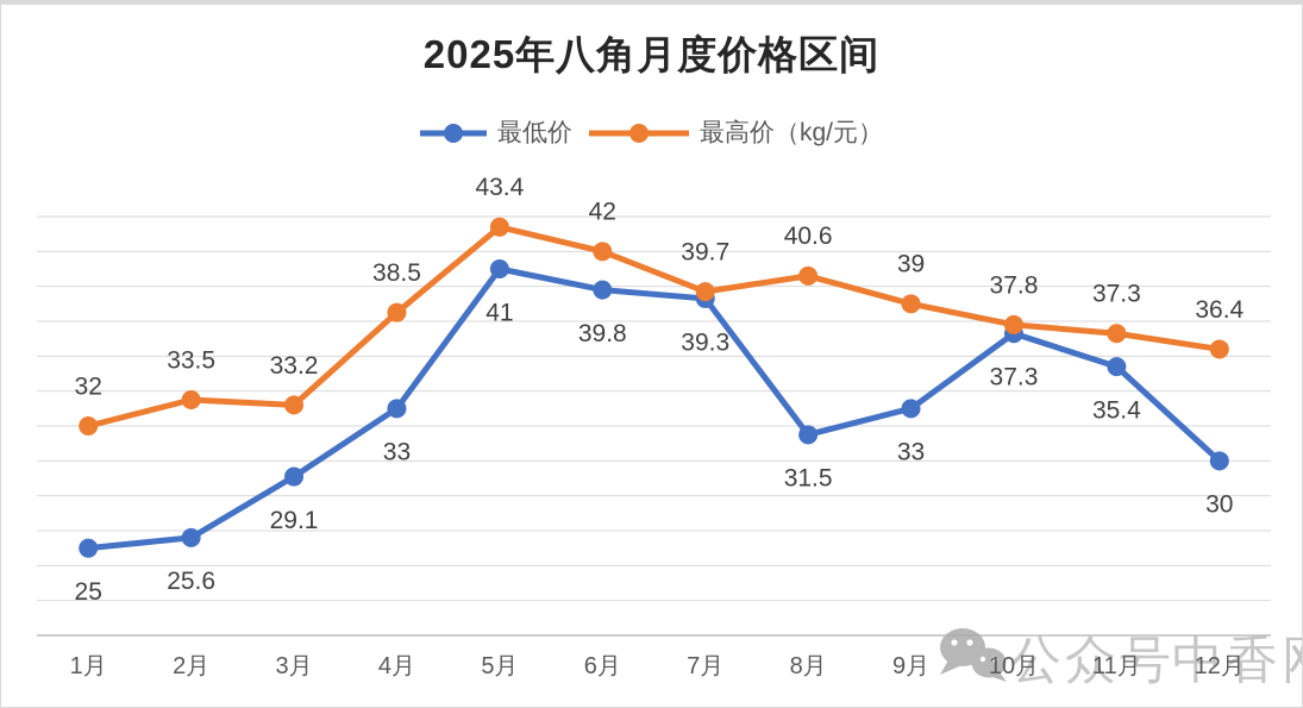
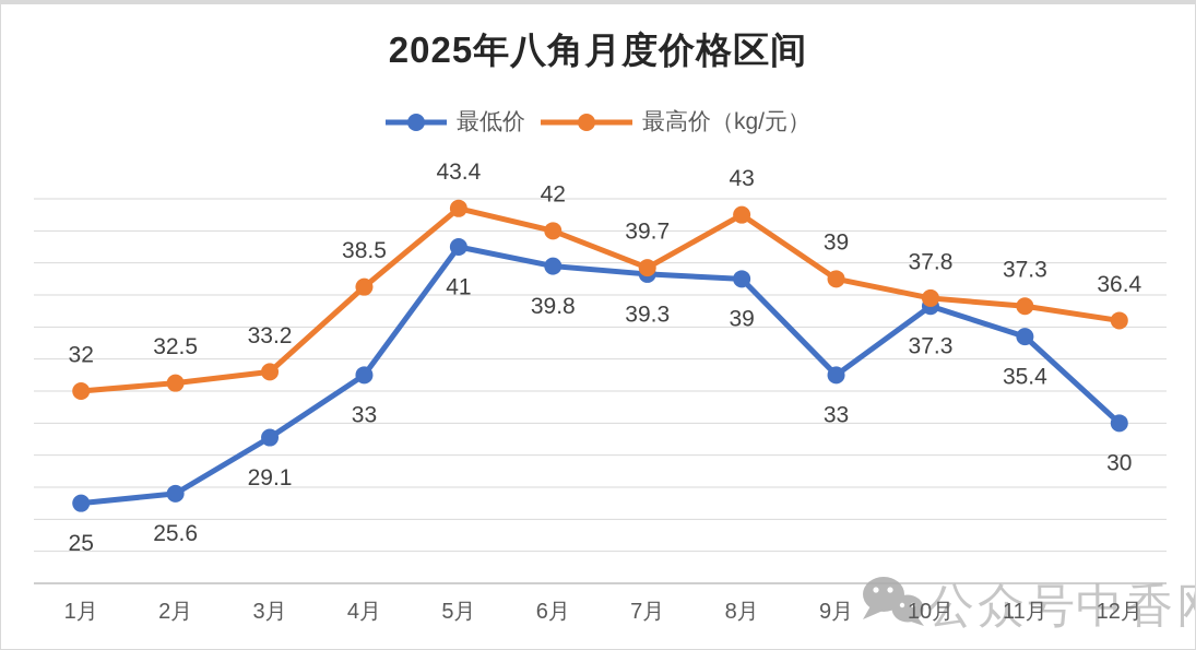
最高价（kg/元）/2月: 33.5 -> 32.5
最低价/8月: 31.5 -> 39
最高价（kg/元）/8月: 40.6 -> 43
